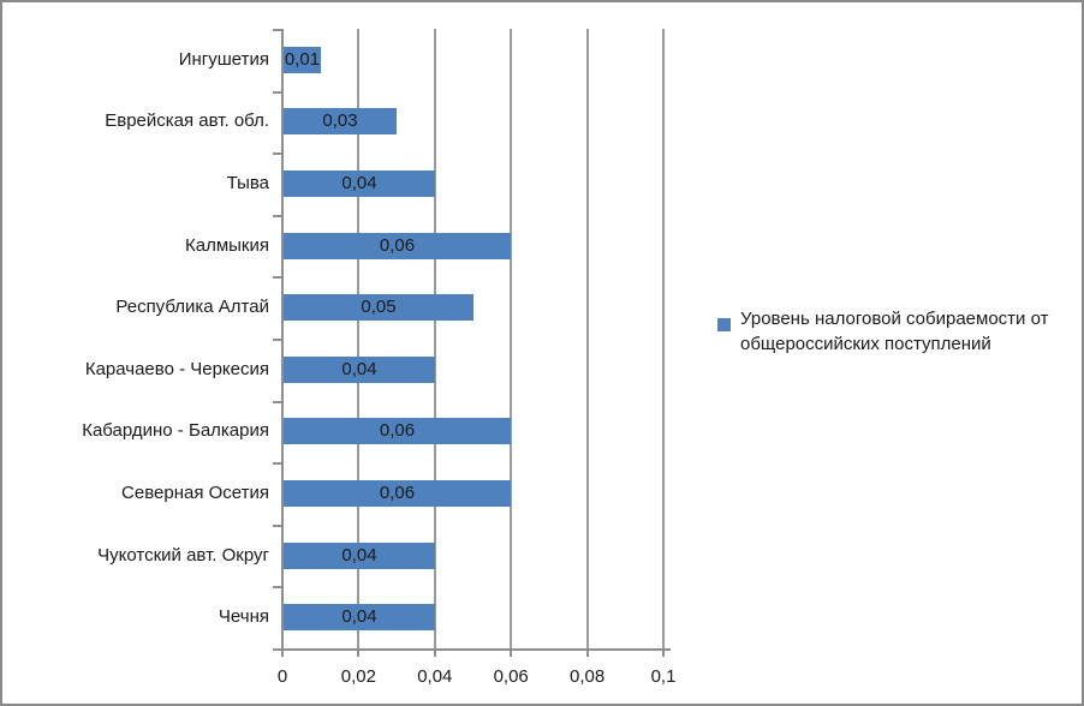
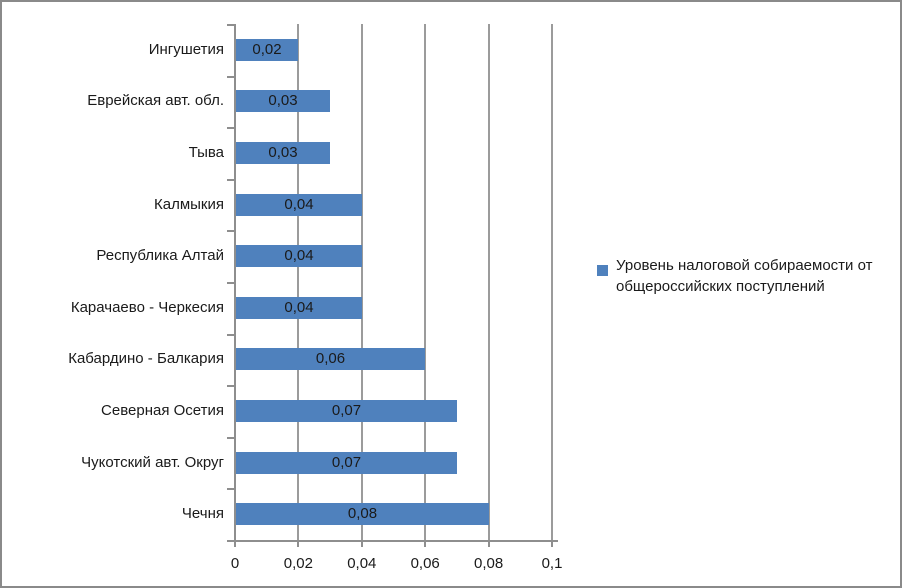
Ингушетия: 0,01 -> 0,02
Тыва: 0,04 -> 0,03
Калмыкия: 0,06 -> 0,04
Республика Алтай: 0,05 -> 0,04
Северная Осетия: 0,06 -> 0,07
Чукотский авт. Округ: 0,04 -> 0,07
Чечня: 0,04 -> 0,08
